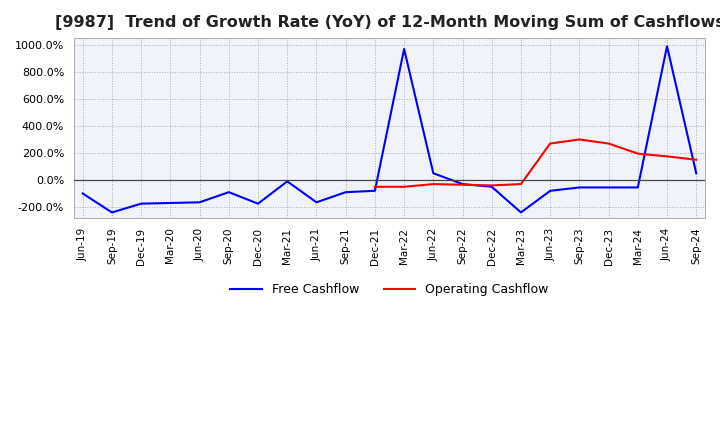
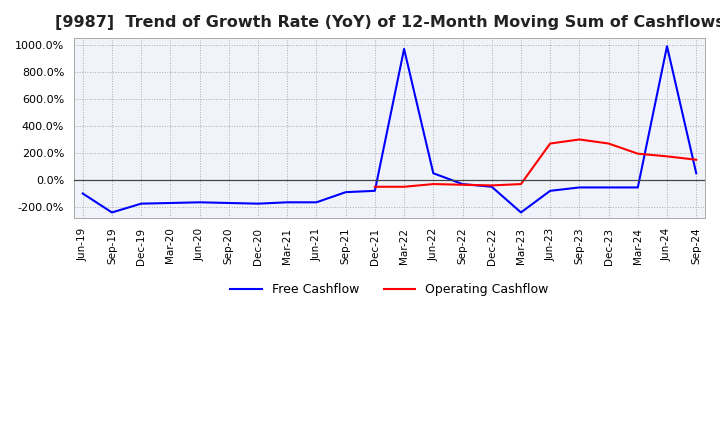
Free Cashflow/Sep-20: -90% -> -170%
Free Cashflow/Mar-21: -10% -> -160%
